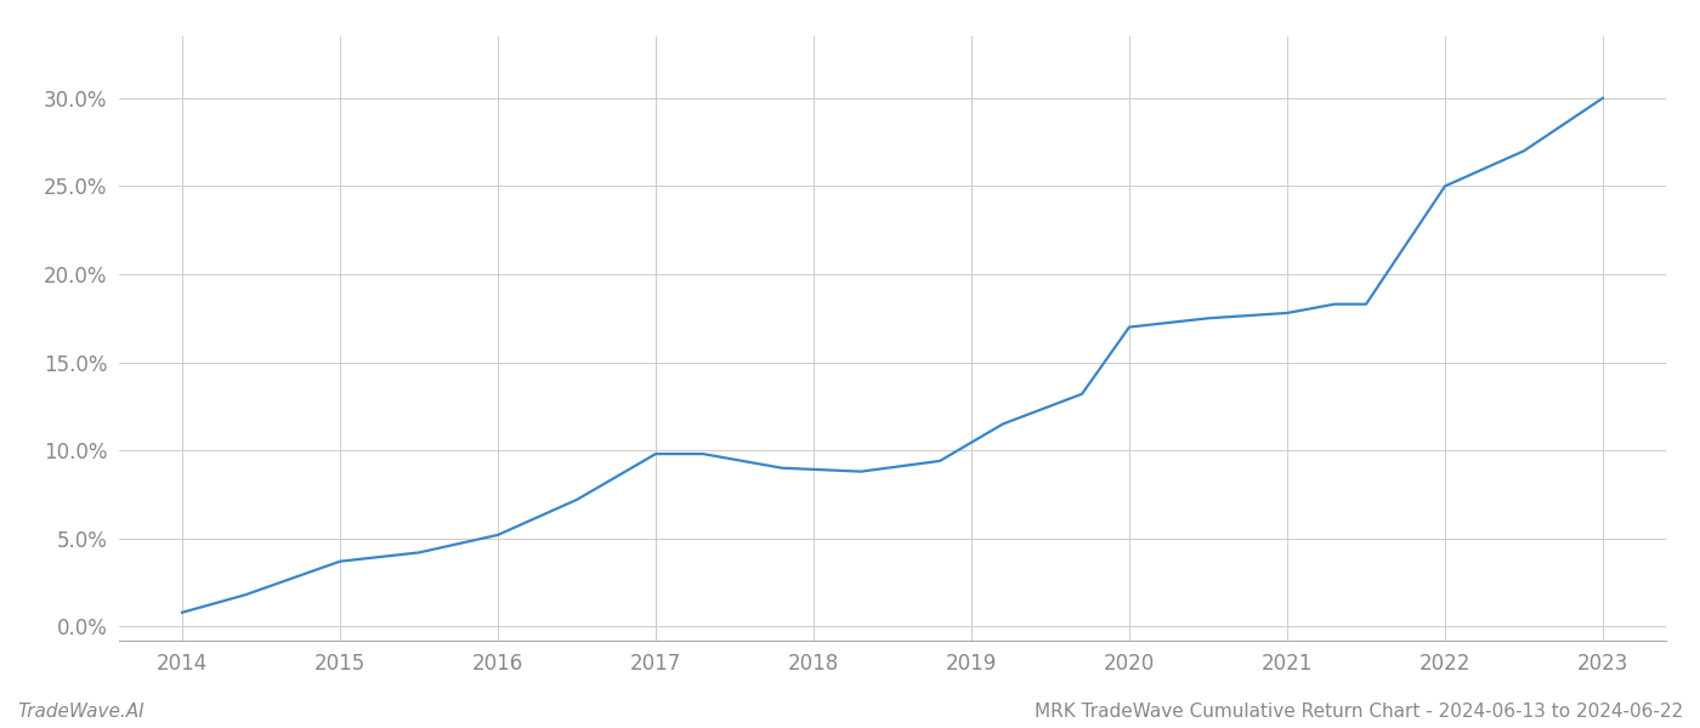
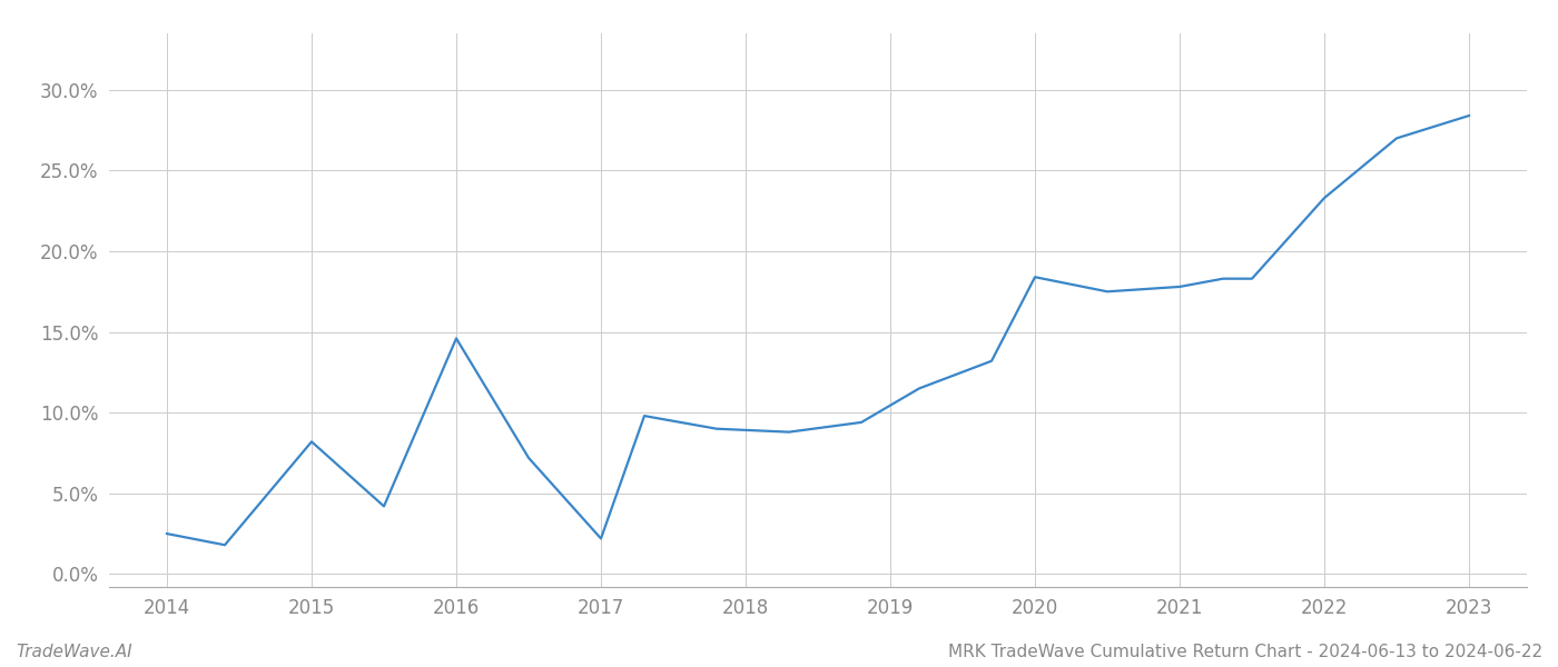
2014: 0.8% -> 2.5%
2015: 3.7% -> 8.2%
2016: 5.2% -> 14.6%
2017: 9.8% -> 2.2%
2020: 17.0% -> 18.4%
2022: 25.0% -> 23.3%
2023: 30.0% -> 28.4%
